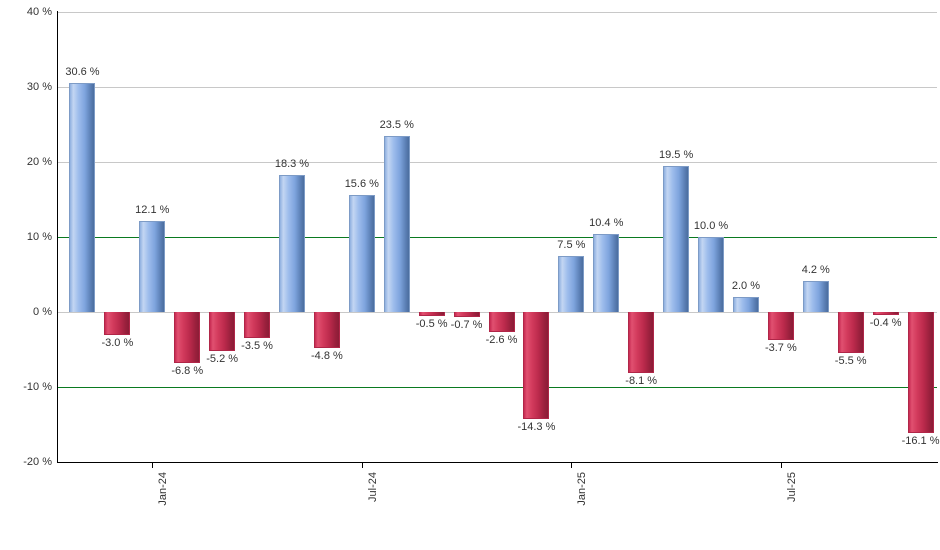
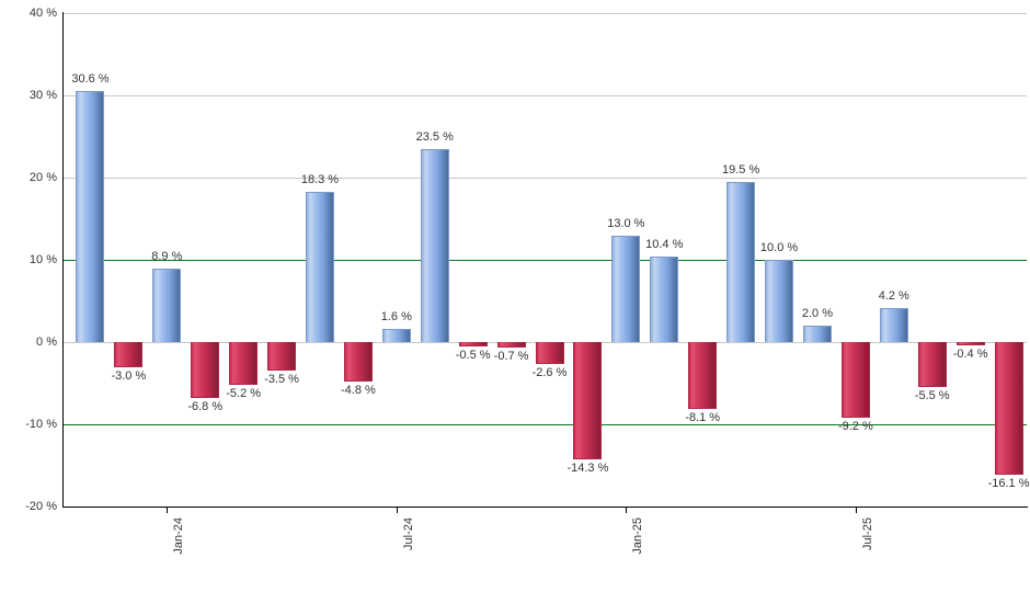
Jan-24: 12.1 -> 8.9
Jul-24: 15.6 -> 1.6
Jan-25: 7.5 -> 13.0
Jul-25: -3.7 -> -9.2
